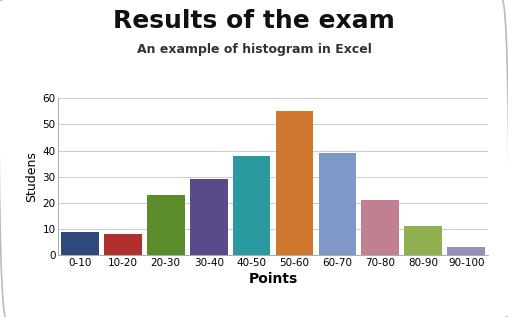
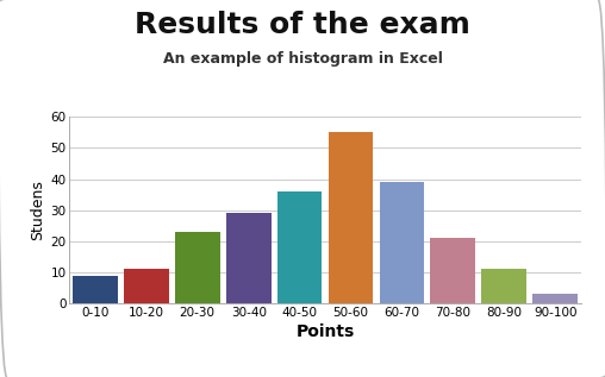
10-20: 8 -> 11
40-50: 38 -> 36
